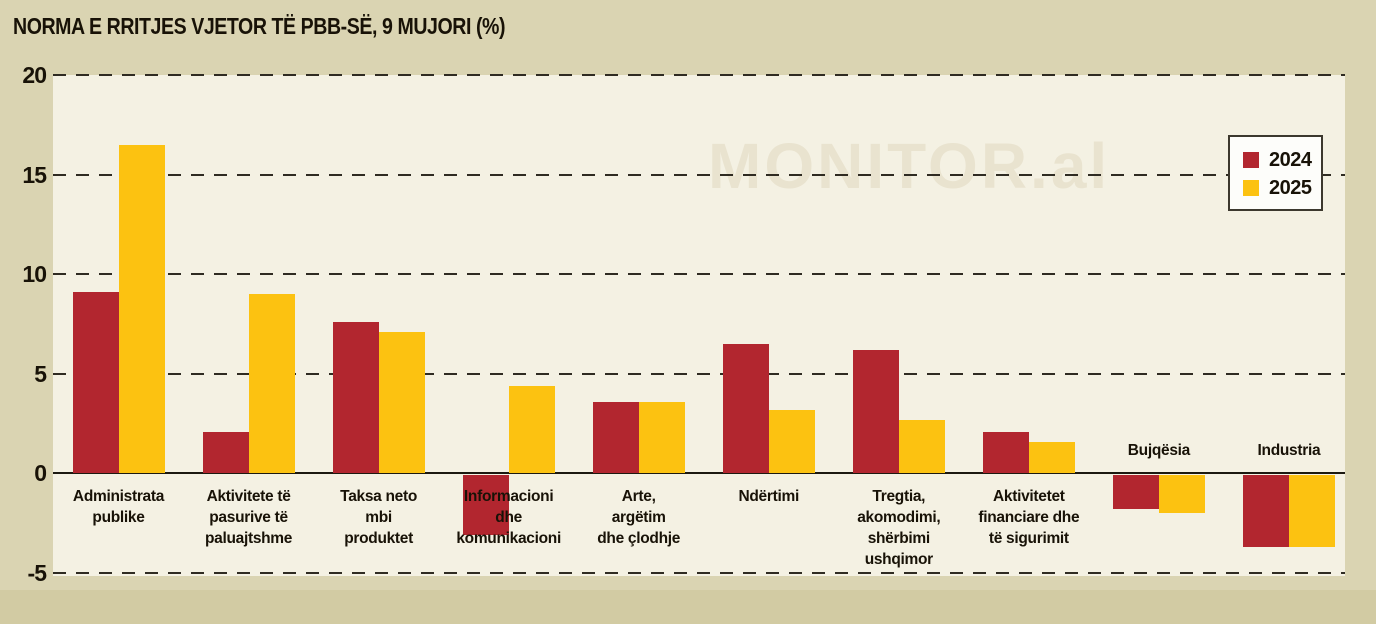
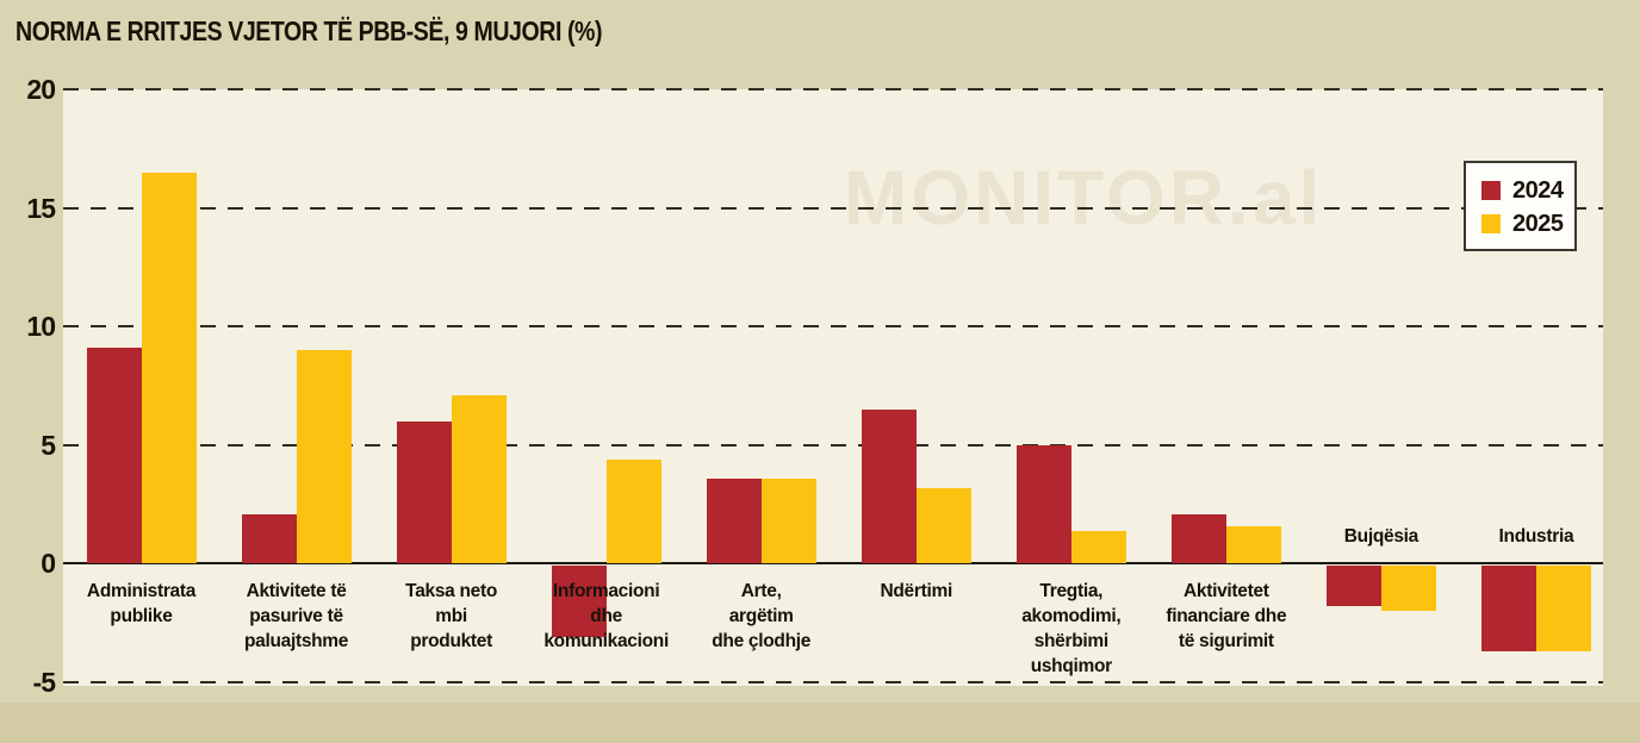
2024/Taksa neto mbi produktet: 7.6 -> 6.0
2024/Tregtia, akomodimi, shërbimi ushqimor: 6.2 -> 5.0
2025/Tregtia, akomodimi, shërbimi ushqimor: 2.7 -> 1.4
